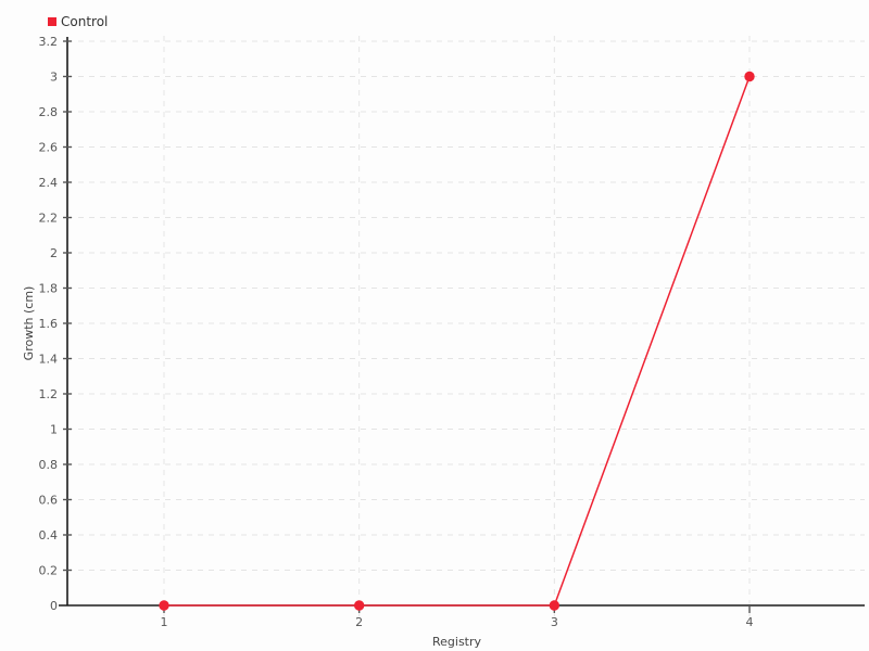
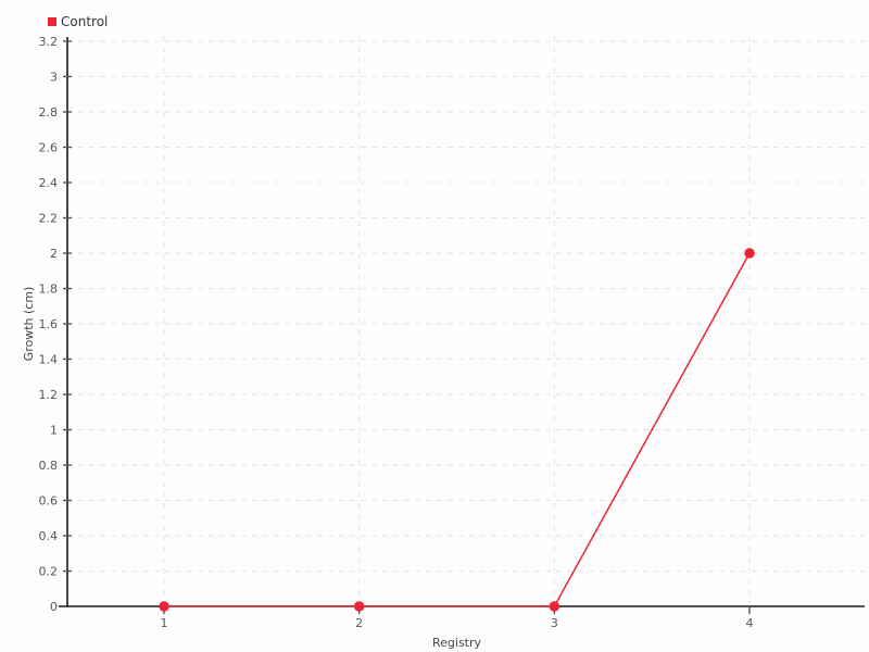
4: 3 -> 2
